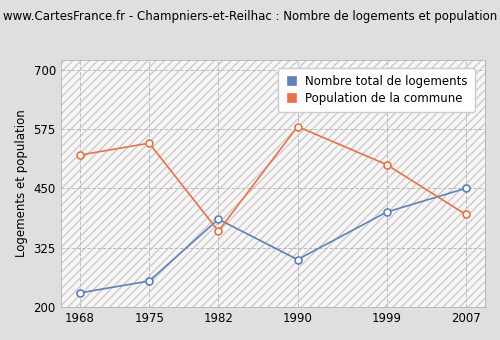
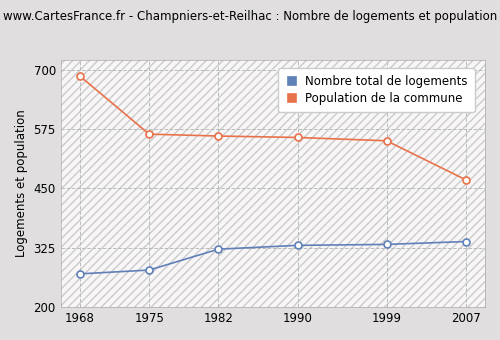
Nombre total de logements/1968: 230 -> 270
Population de la commune/1968: 520 -> 686
Nombre total de logements/1975: 255 -> 278
Population de la commune/1975: 545 -> 564
Nombre total de logements/1982: 385 -> 322
Population de la commune/1982: 360 -> 560
Nombre total de logements/1990: 300 -> 330
Population de la commune/1990: 580 -> 557
Nombre total de logements/1999: 400 -> 332
Population de la commune/1999: 500 -> 550
Nombre total de logements/2007: 450 -> 338
Population de la commune/2007: 395 -> 468
